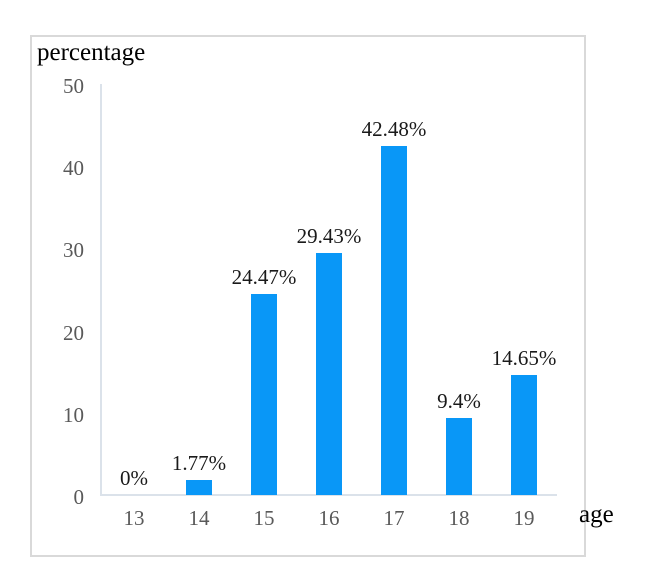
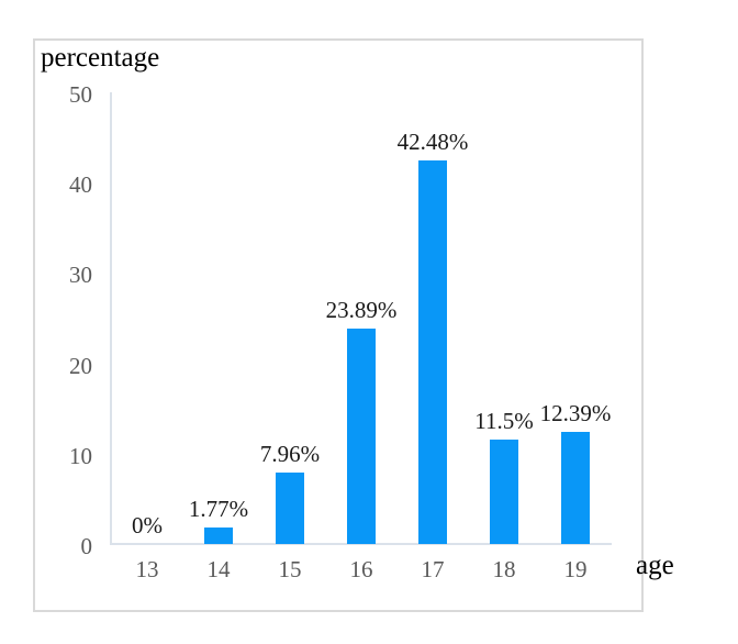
15: 24.47% -> 7.96%
16: 29.43% -> 23.89%
18: 9.4% -> 11.5%
19: 14.65% -> 12.39%
